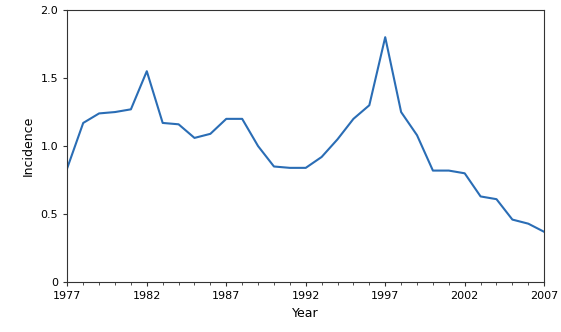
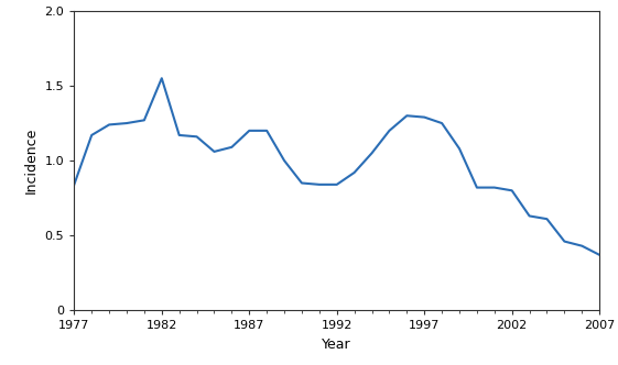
1997: 1.80 -> 1.29
